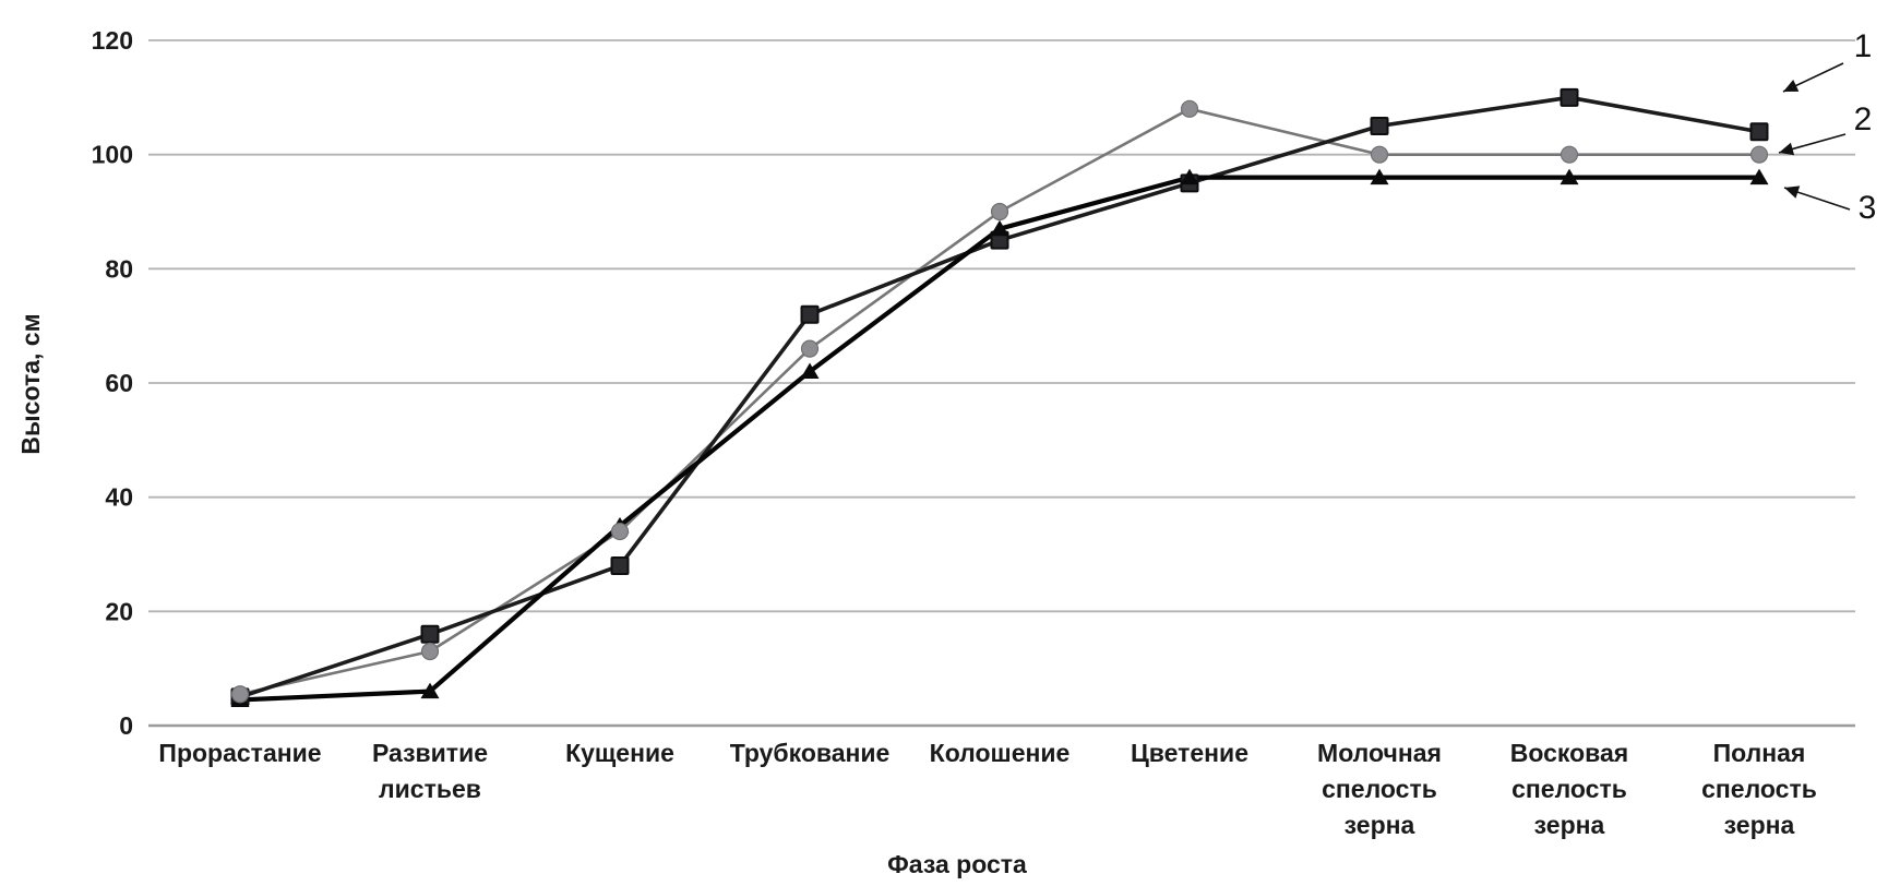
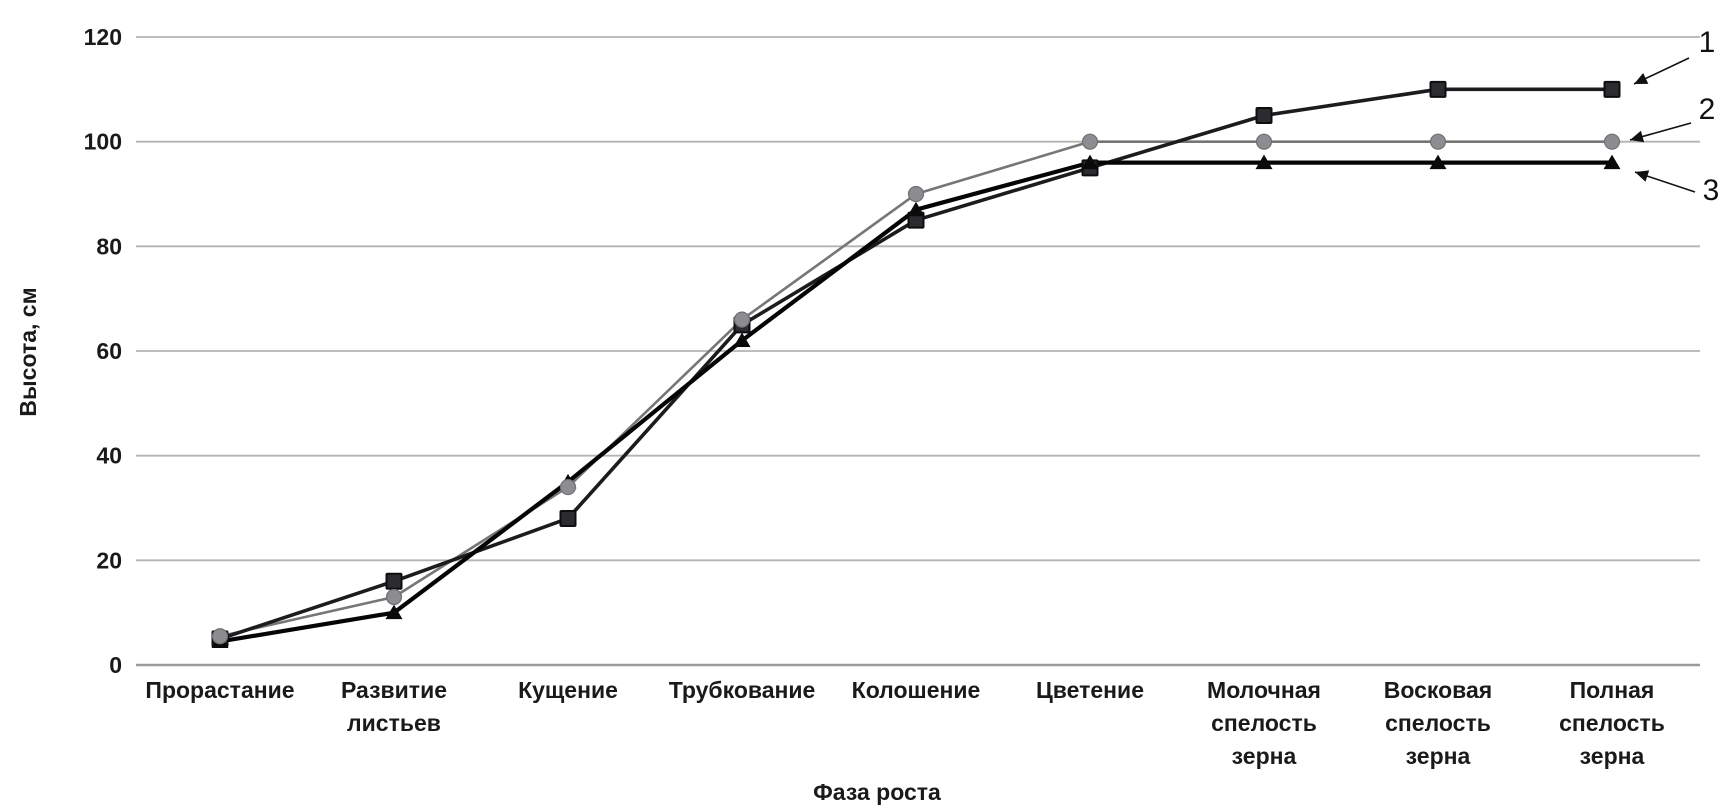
3/Развитие листьев: 6 -> 10
1/Трубкование: 72 -> 65
2/Цветение: 108 -> 100
1/Полная спелость зерна: 104 -> 110
